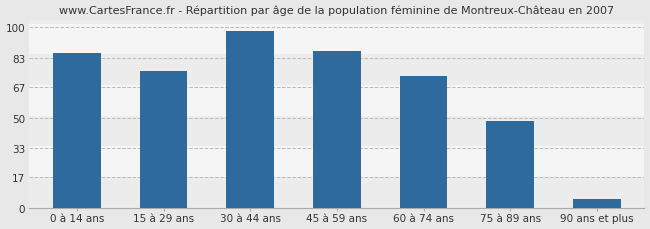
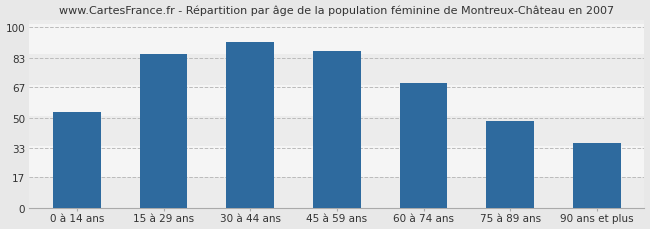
0 à 14 ans: 86 -> 53
15 à 29 ans: 76 -> 85
30 à 44 ans: 98 -> 92
60 à 74 ans: 73 -> 69
90 ans et plus: 5 -> 36
